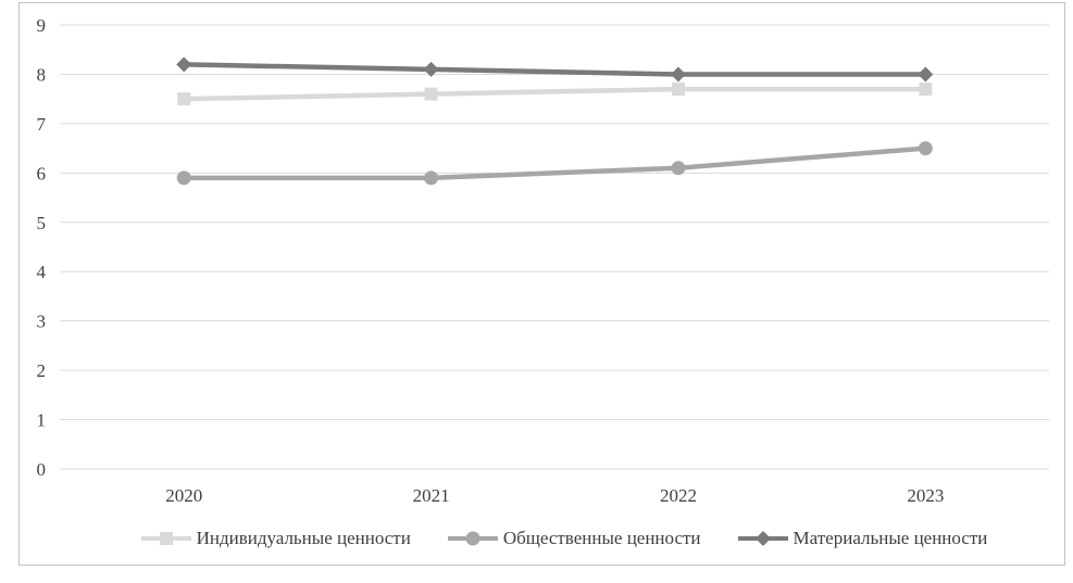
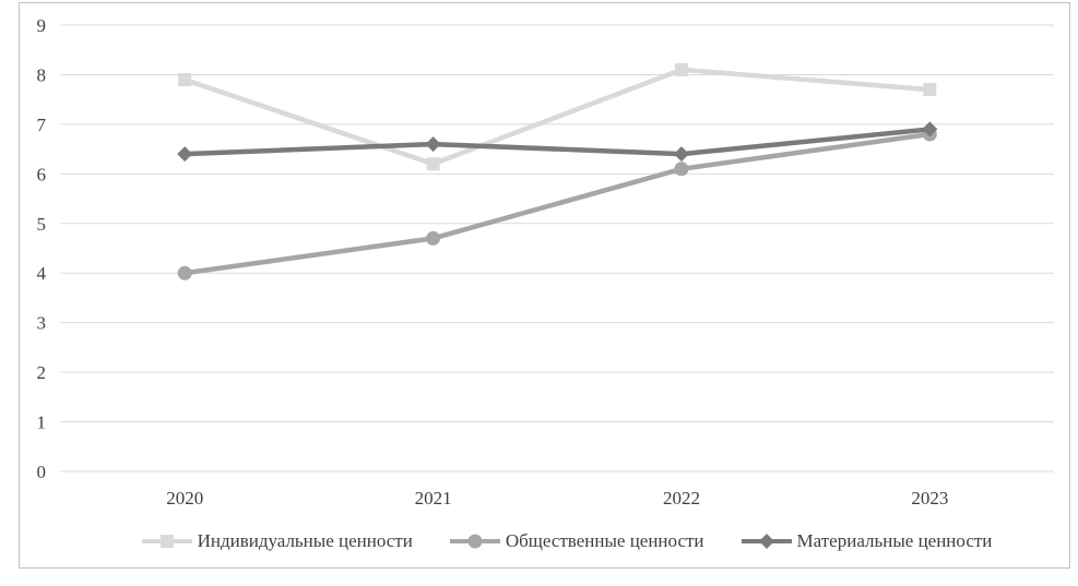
Индивидуальные ценности/2020: 7.5 -> 7.9
Общественные ценности/2020: 5.9 -> 4.0
Материальные ценности/2020: 8.2 -> 6.4
Индивидуальные ценности/2021: 7.6 -> 6.2
Общественные ценности/2021: 5.9 -> 4.7
Материальные ценности/2021: 8.1 -> 6.6
Индивидуальные ценности/2022: 7.7 -> 8.1
Материальные ценности/2022: 8.0 -> 6.4
Общественные ценности/2023: 6.5 -> 6.8
Материальные ценности/2023: 8.0 -> 6.9
